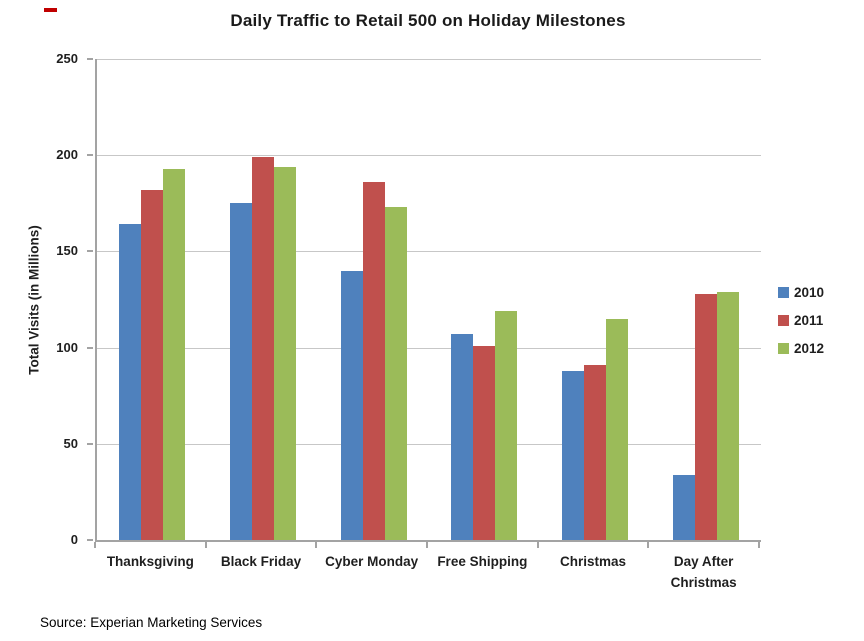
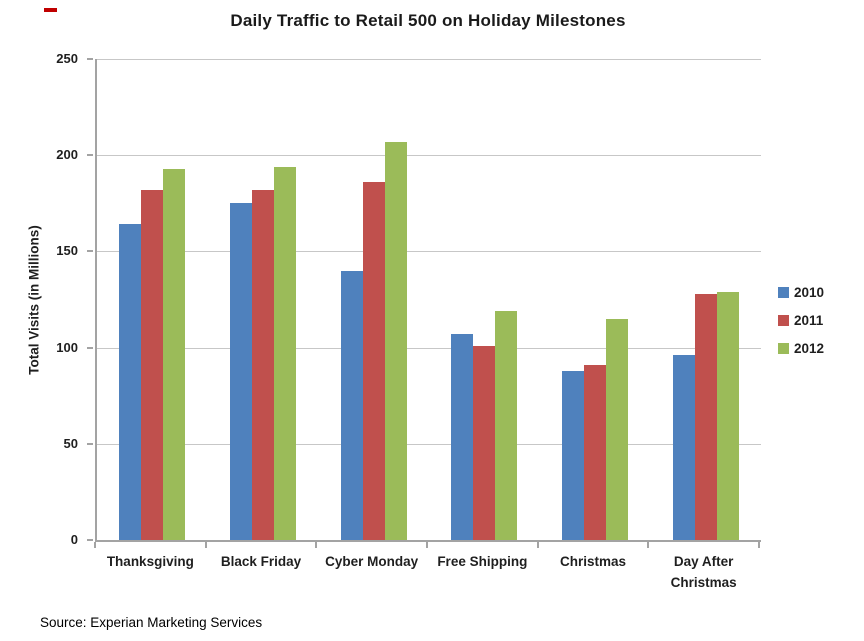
2011/Black Friday: 199 -> 182
2012/Cyber Monday: 173 -> 207
2010/Day After Christmas: 34 -> 96
